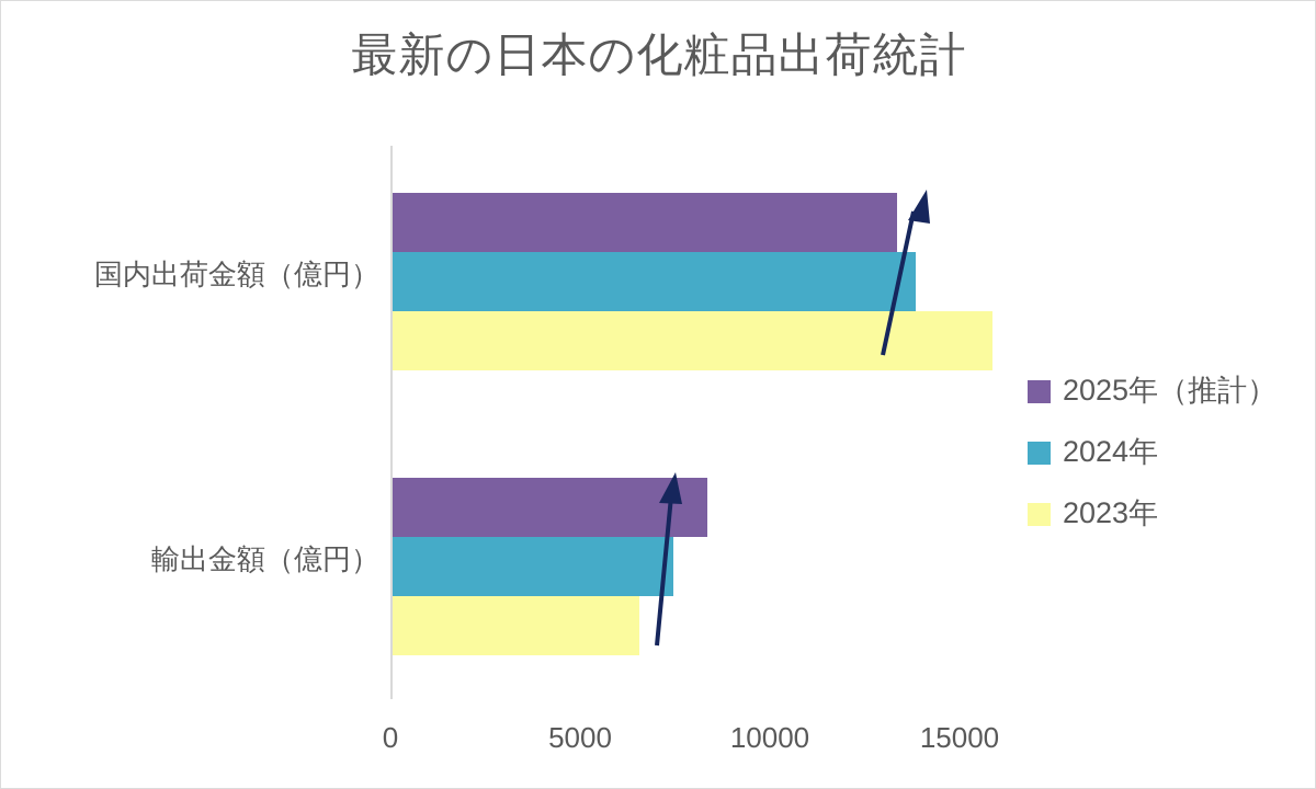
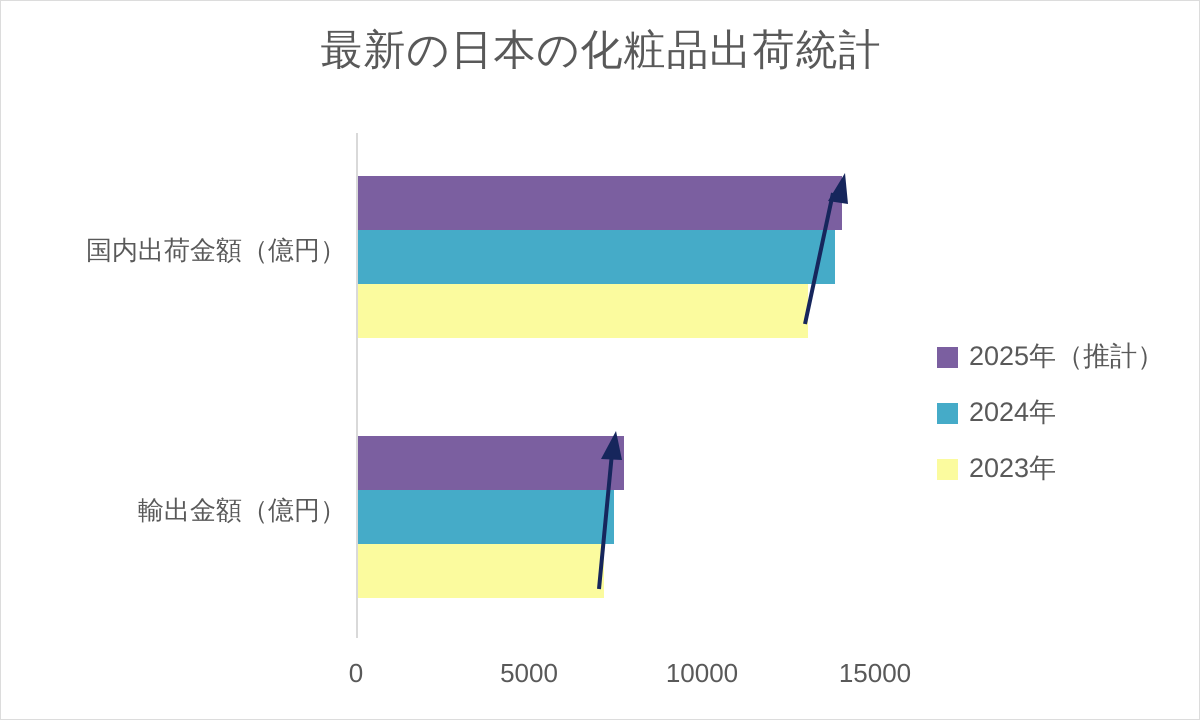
2025年（推計）/国内出荷金額（億円）: 13300 -> 14000
2023年/国内出荷金額（億円）: 15800 -> 13000
2025年（推計）/輸出金額（億円）: 8300 -> 7700
2023年/輸出金額（億円）: 6500 -> 7100
